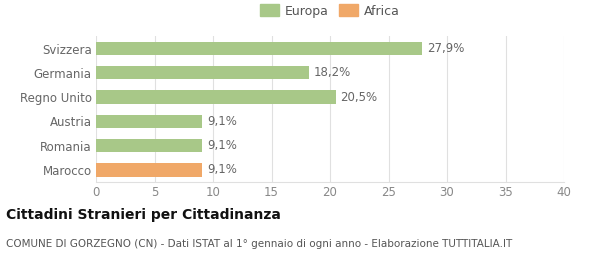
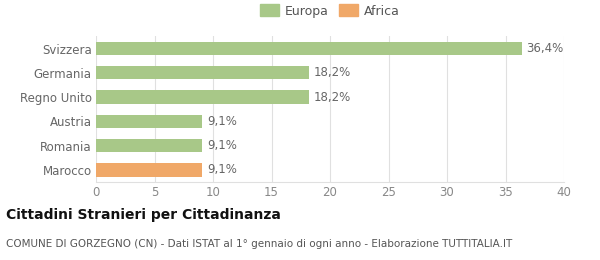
Svizzera: 27,9% -> 36,4%
Regno Unito: 20,5% -> 18,2%
